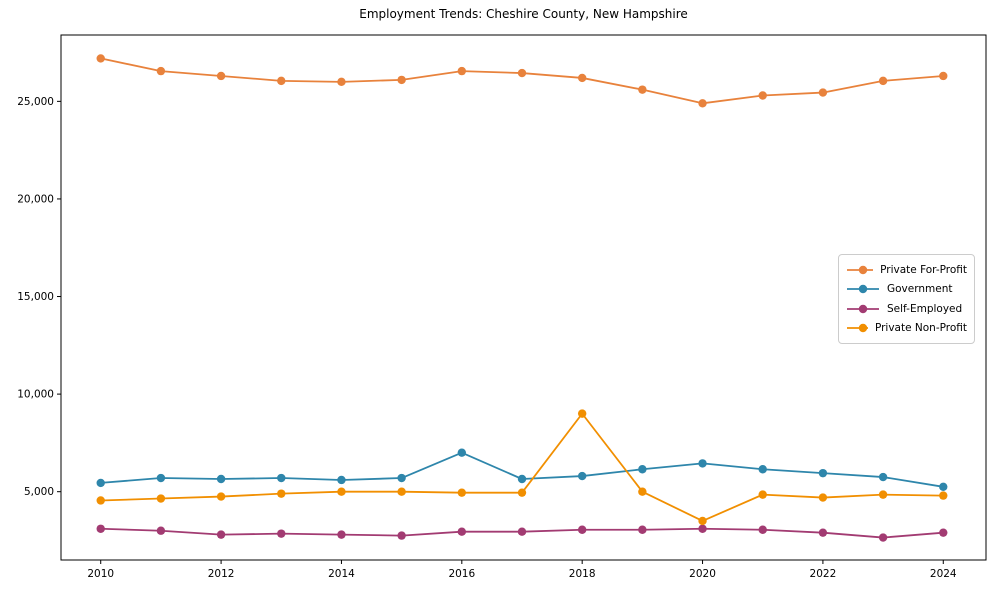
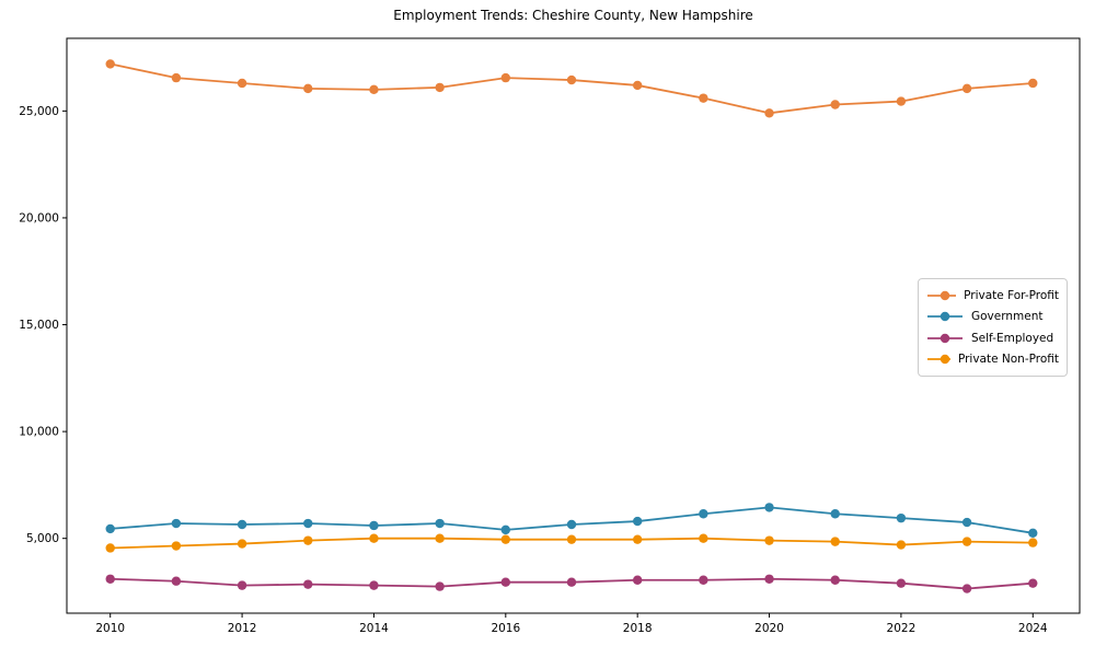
Government/2016: 7000 -> 5400
Private Non-Profit/2018: 9000 -> 5000
Private Non-Profit/2020: 3500 -> 4900
